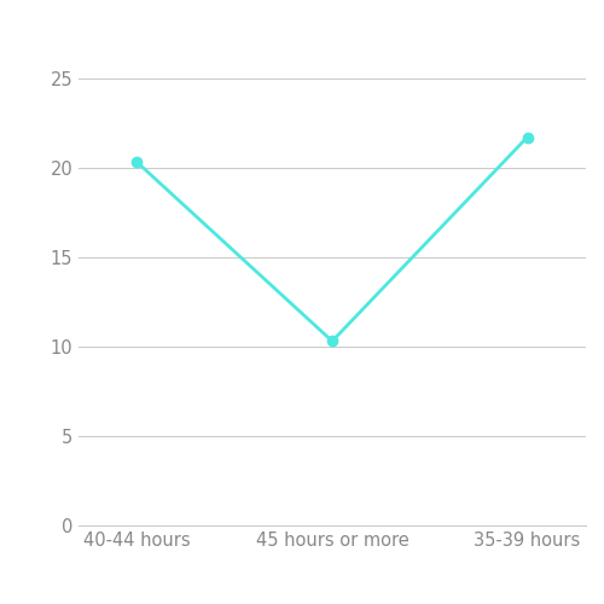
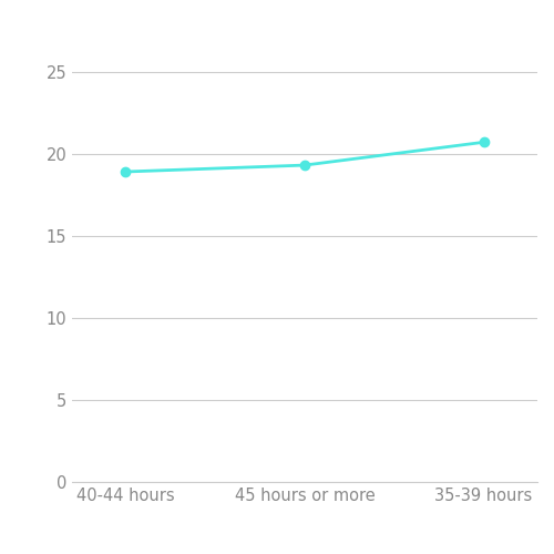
40-44 hours: 20.3 -> 18.9
45 hours or more: 10.3 -> 19.3
35-39 hours: 21.7 -> 20.7
